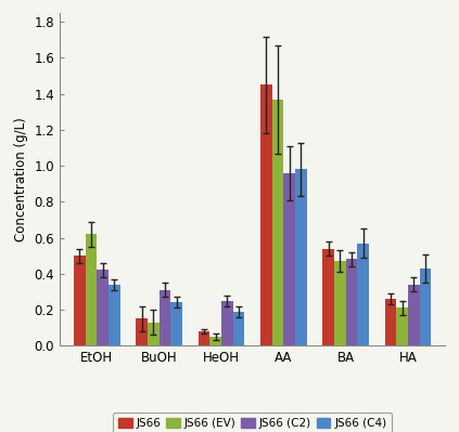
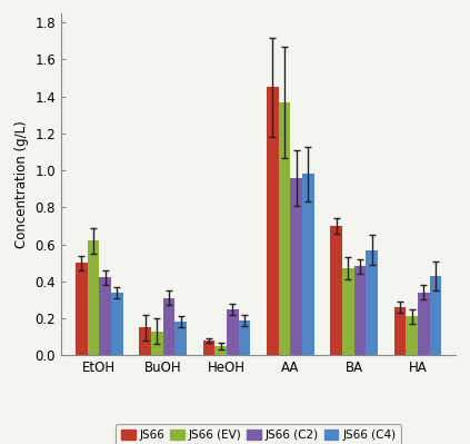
JS66 (C4)/BuOH: 0.24 -> 0.18
JS66/BA: 0.54 -> 0.70
